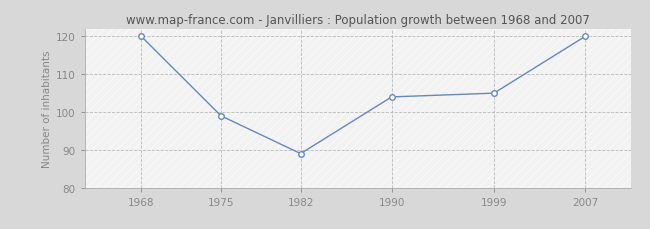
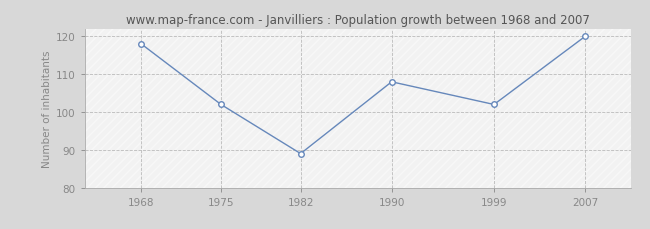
1968: 120 -> 118
1975: 99 -> 102
1990: 104 -> 108
1999: 105 -> 102
